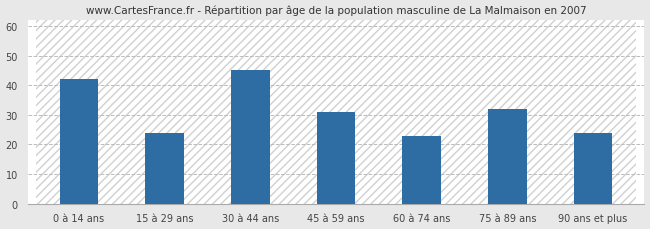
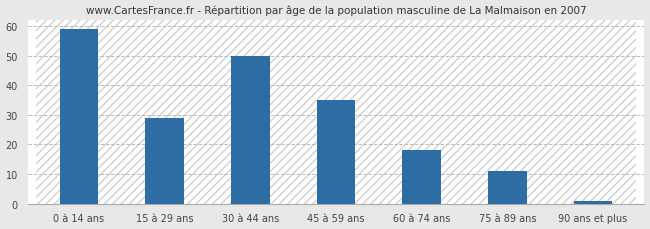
0 à 14 ans: 42 -> 59
15 à 29 ans: 24 -> 29
30 à 44 ans: 45 -> 50
45 à 59 ans: 31 -> 35
60 à 74 ans: 23 -> 18
75 à 89 ans: 32 -> 11
90 ans et plus: 24 -> 1
